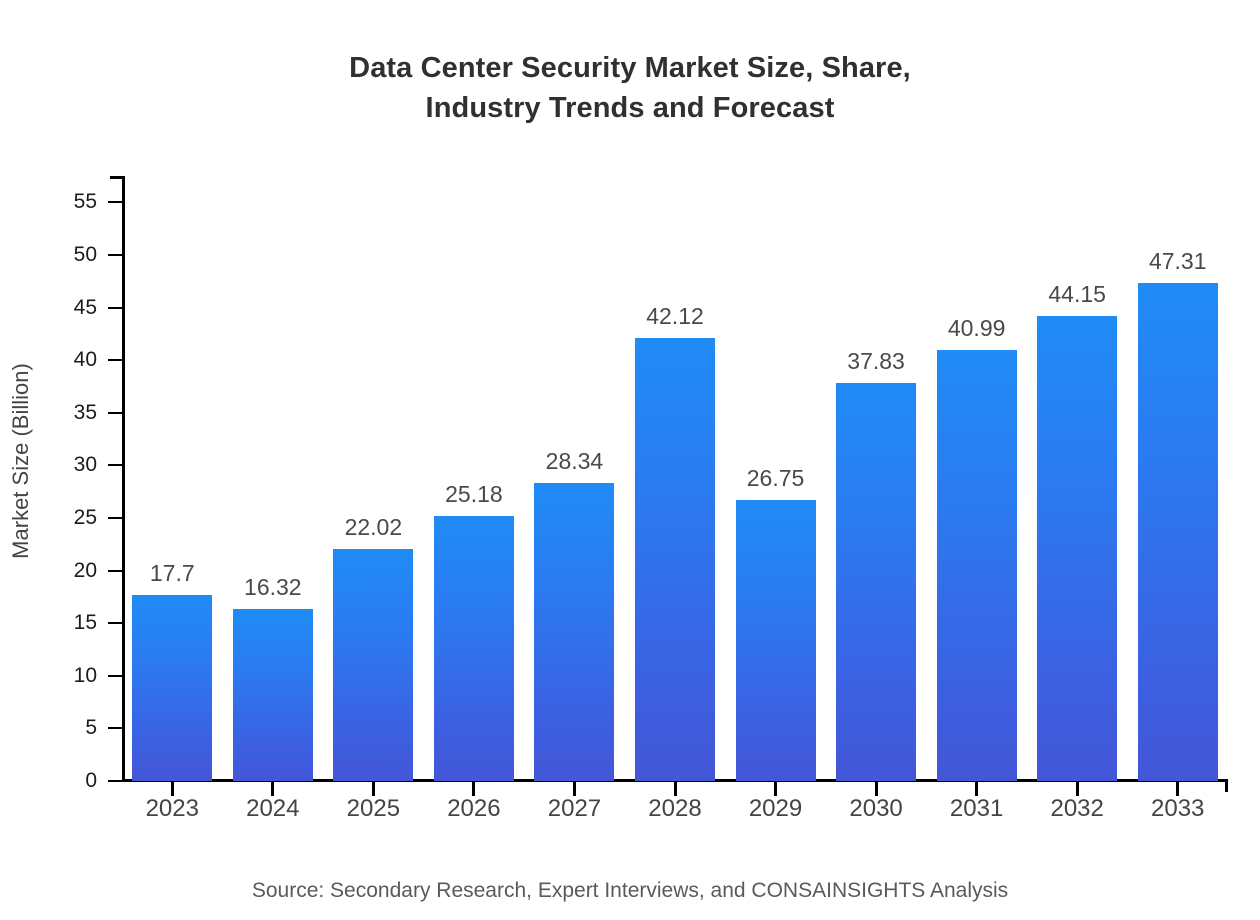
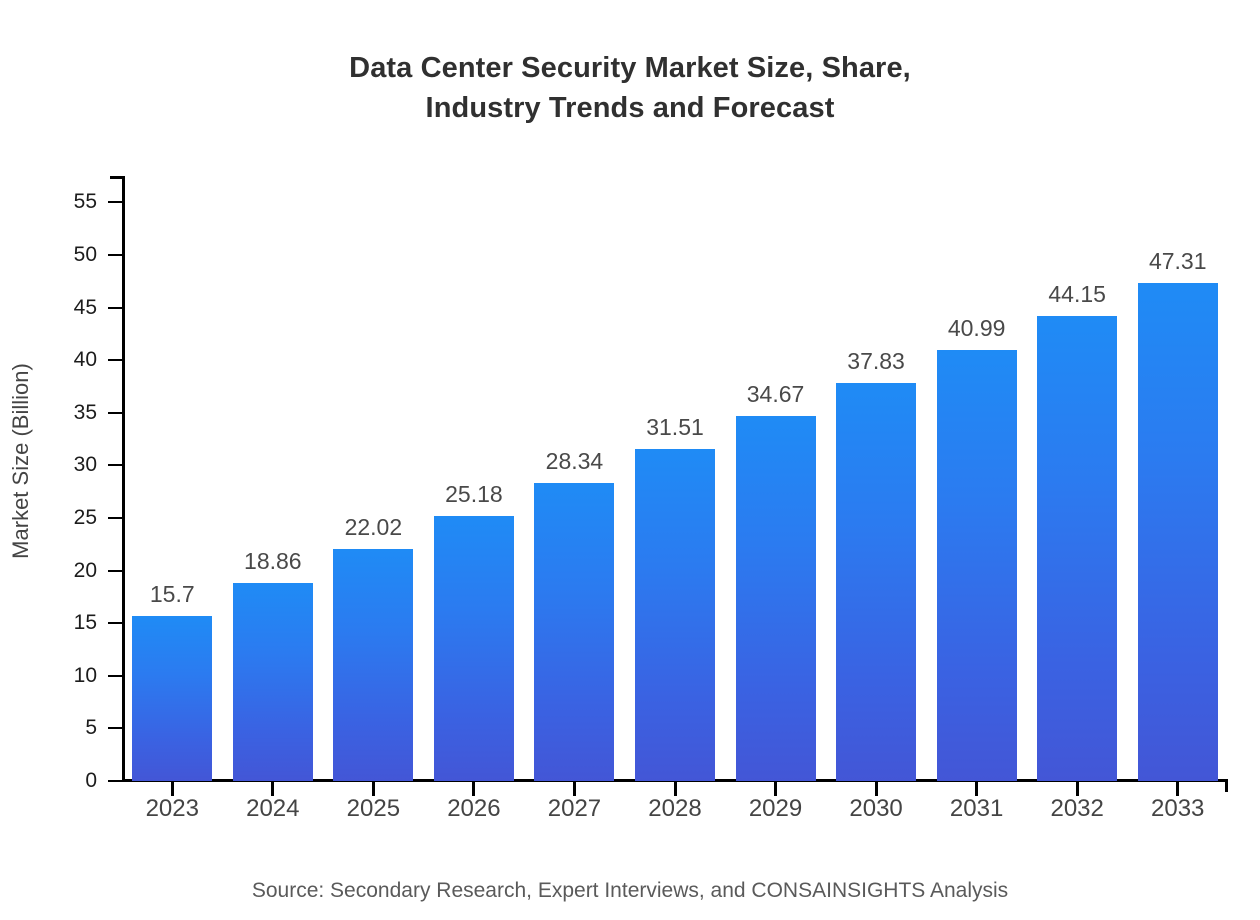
2023: 17.7 -> 15.7
2024: 16.32 -> 18.86
2028: 42.12 -> 31.51
2029: 26.75 -> 34.67
